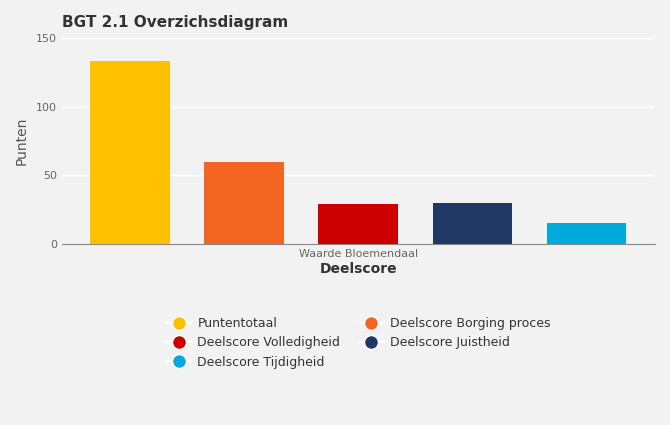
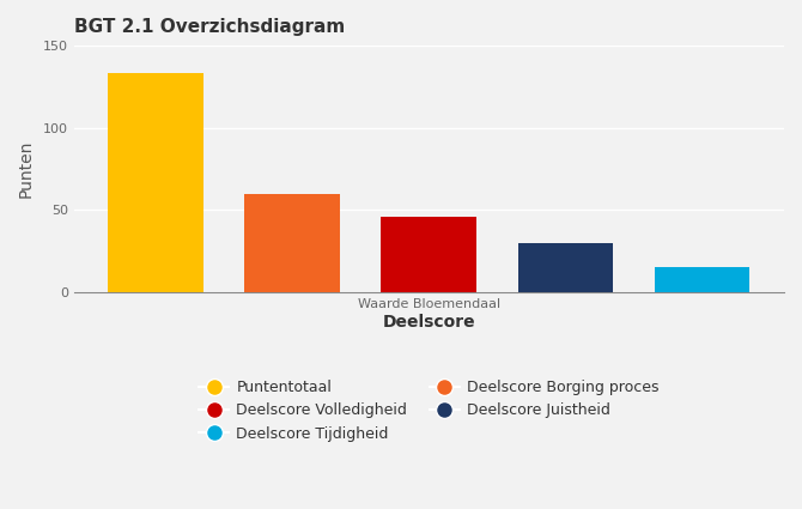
Waarde Bloemendaal: 29 -> 46
